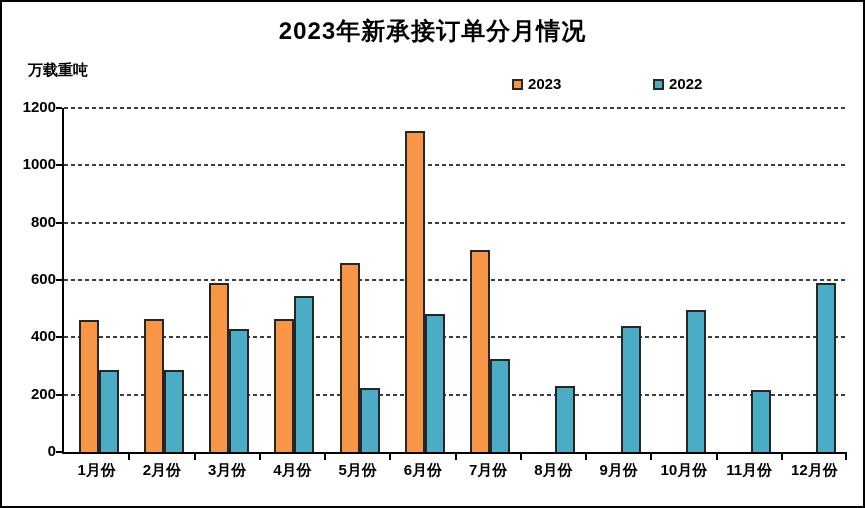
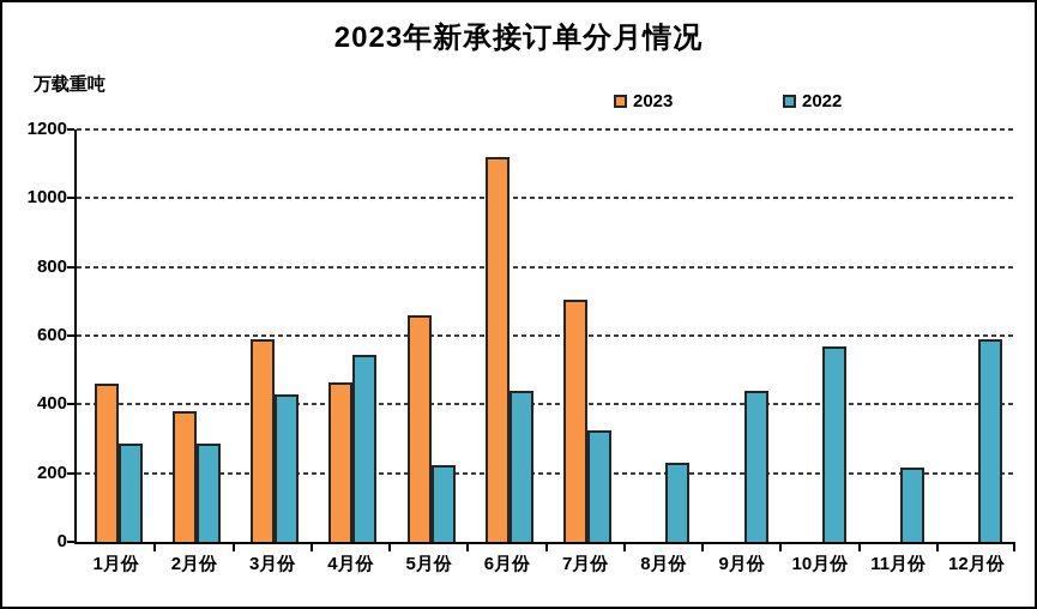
2023/2月份: 460 -> 380
2022/6月份: 480 -> 440
2022/10月份: 500 -> 570
